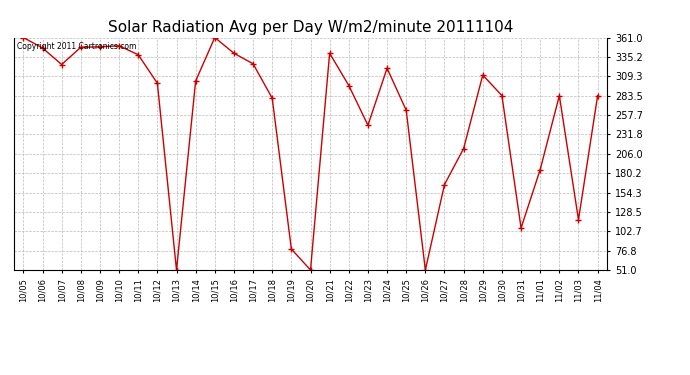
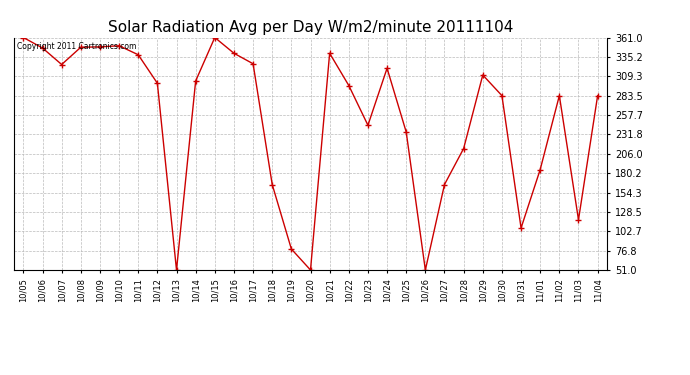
10/18: 280 -> 165
10/25: 264 -> 235
